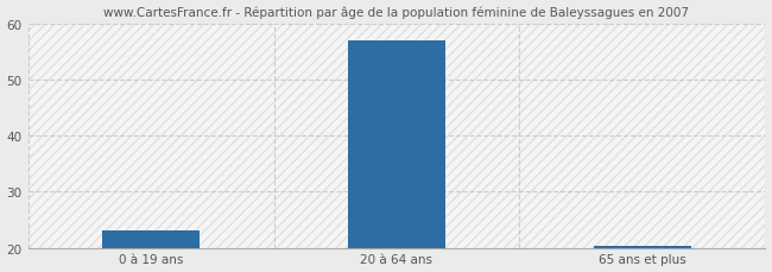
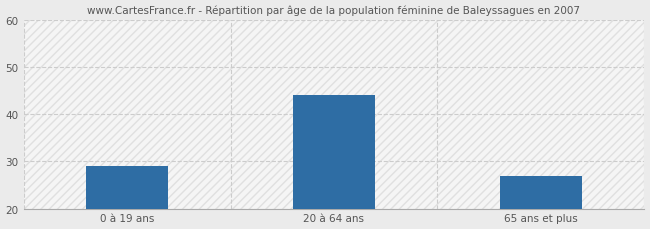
0 à 19 ans: 23.0 -> 29.0
20 à 64 ans: 57.0 -> 44.0
65 ans et plus: 20.3 -> 27.0
